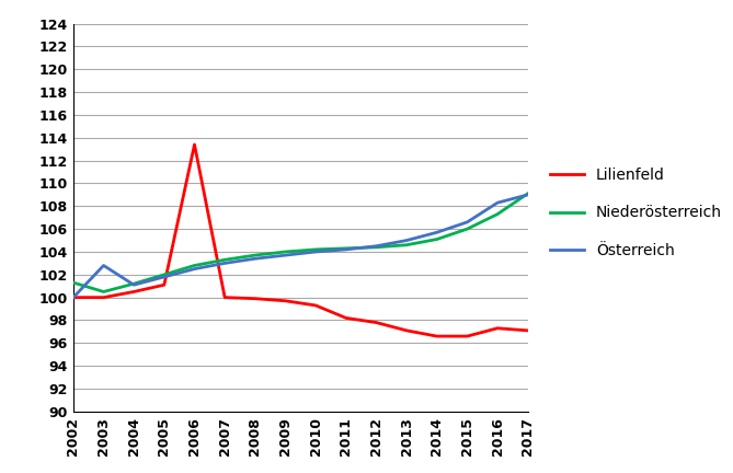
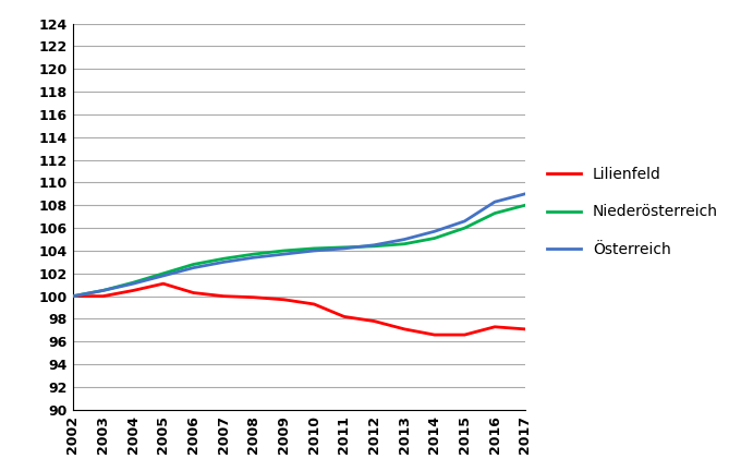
Niederösterreich/2002: 101.3 -> 100.0
Österreich/2003: 102.8 -> 100.5
Lilienfeld/2006: 113.4 -> 100.3
Niederösterreich/2017: 109.1 -> 108.0
